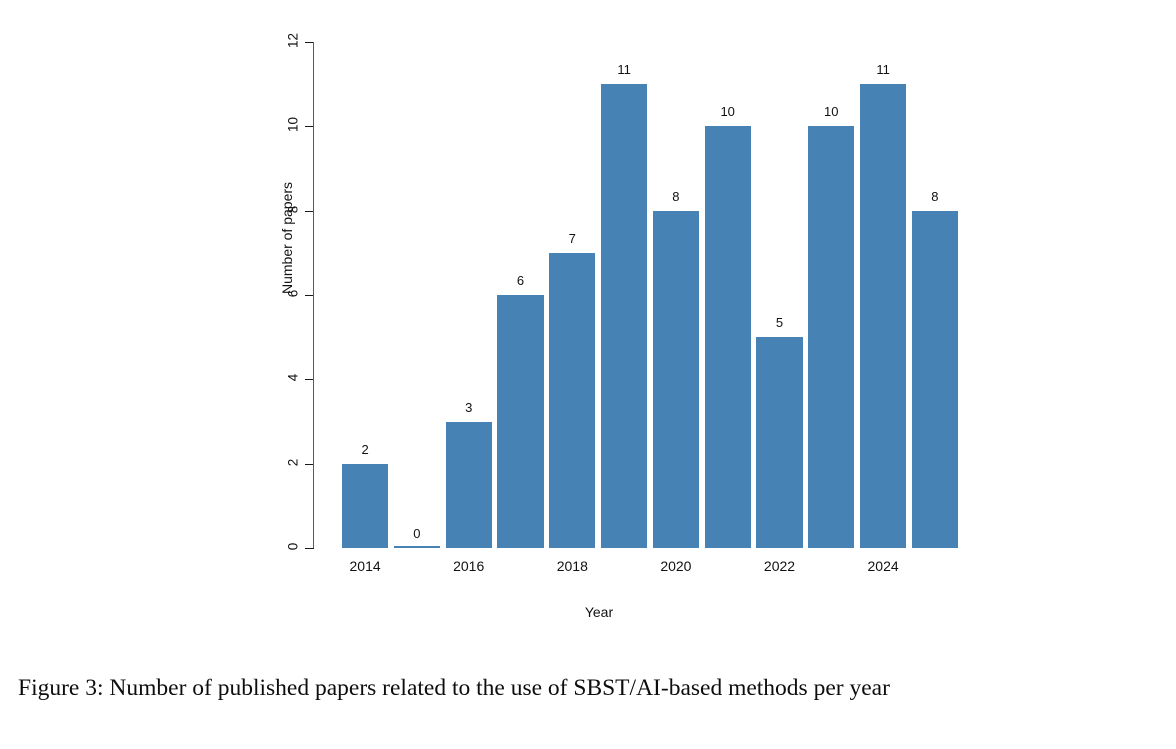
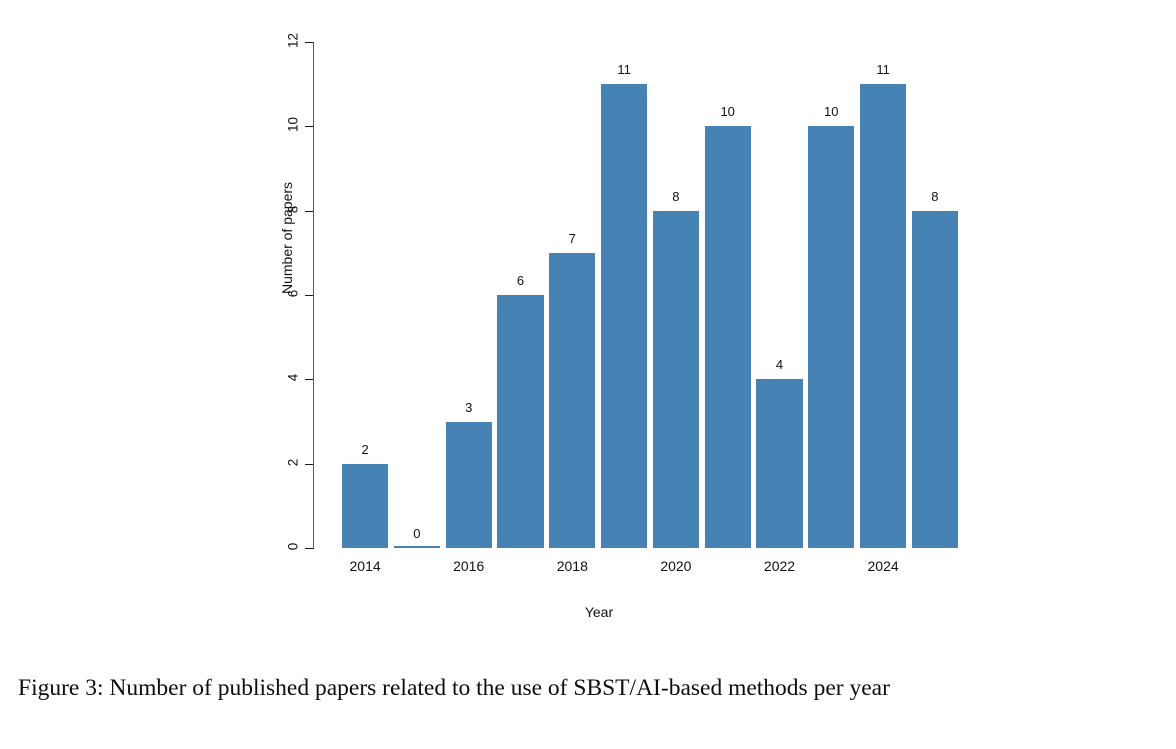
2022: 5 -> 4
